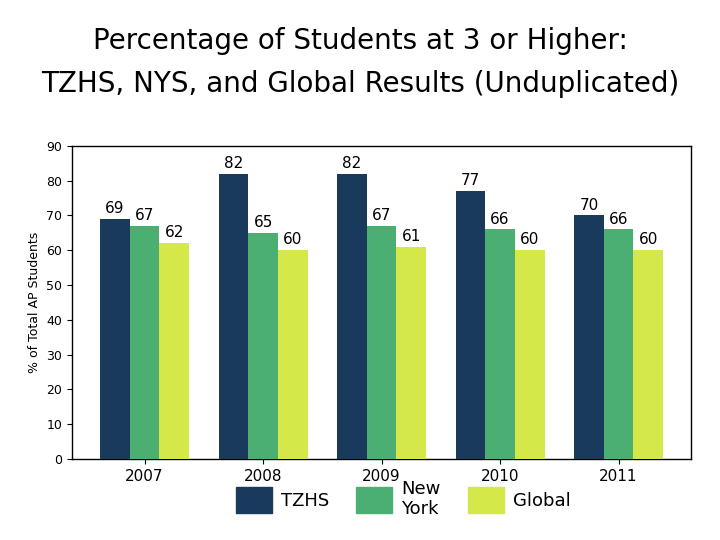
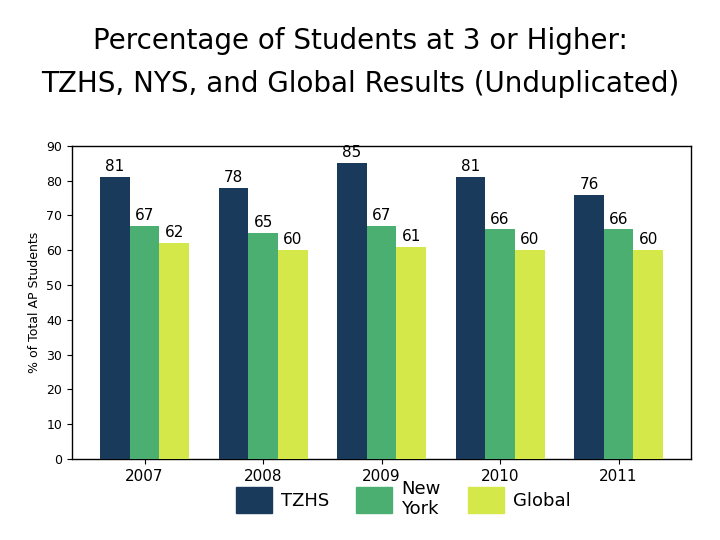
TZHS/2007: 69 -> 81
TZHS/2008: 82 -> 78
TZHS/2009: 82 -> 85
TZHS/2010: 77 -> 81
TZHS/2011: 70 -> 76
